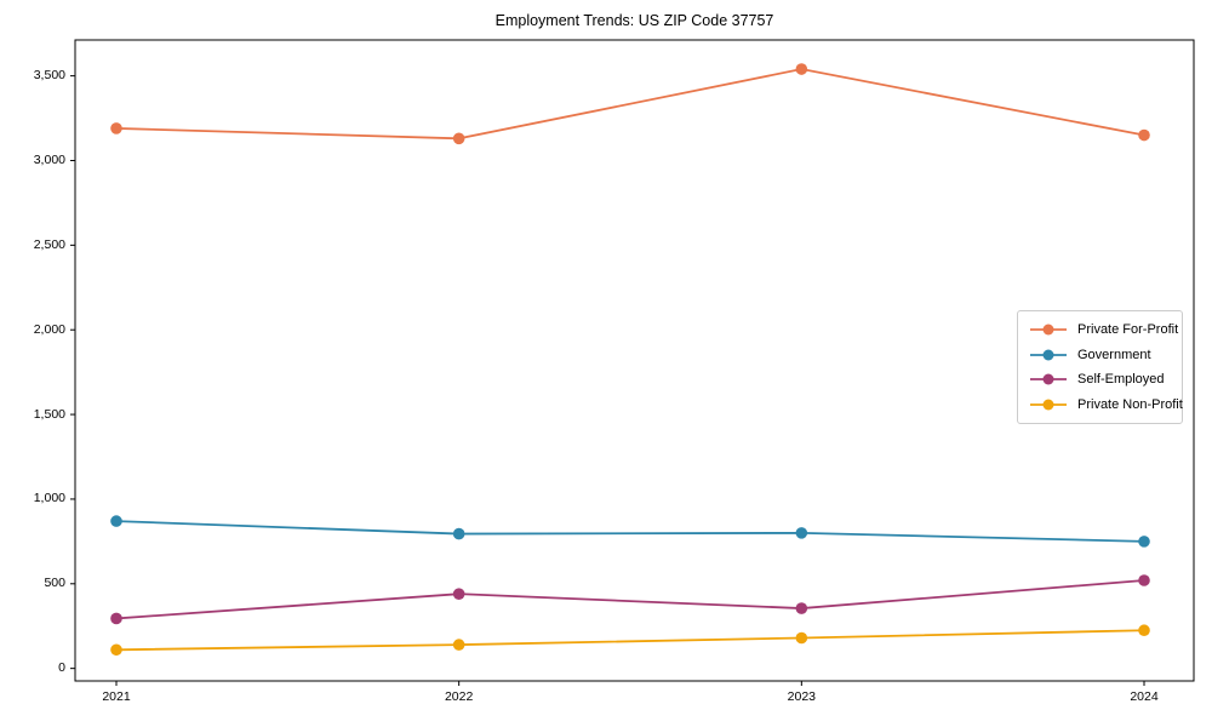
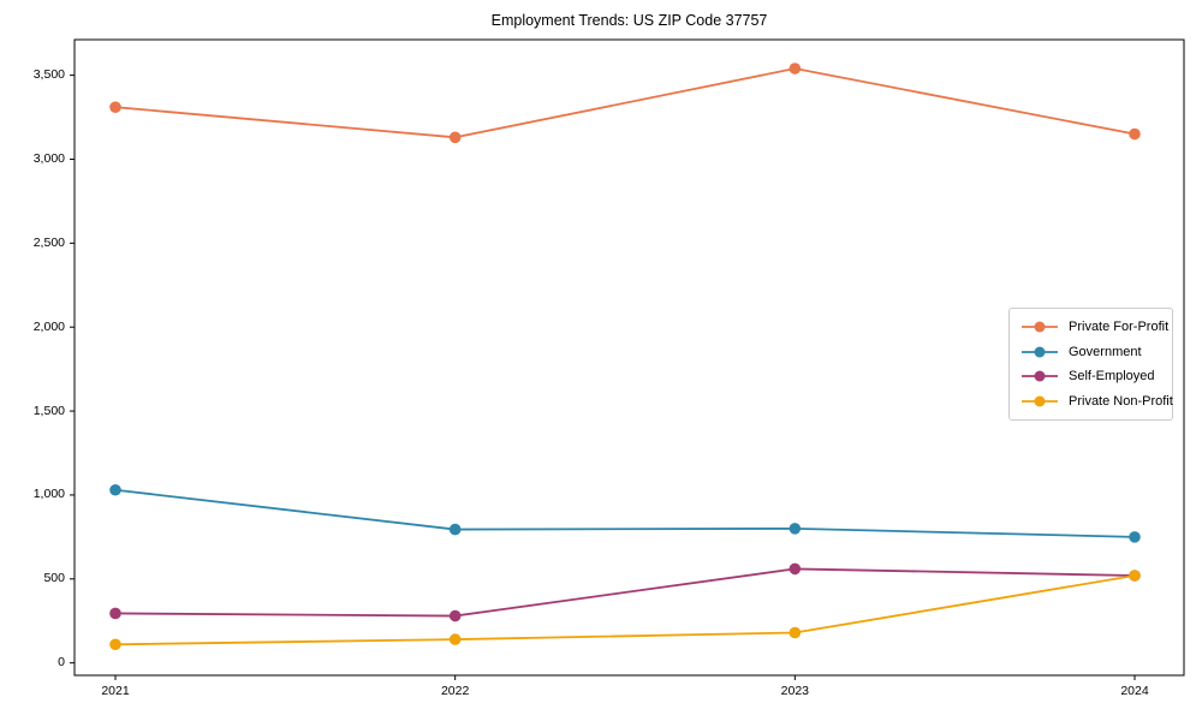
Private For-Profit/2021: 3190 -> 3310
Government/2021: 870 -> 1030
Self-Employed/2022: 440 -> 280
Self-Employed/2023: 360 -> 560
Private Non-Profit/2024: 220 -> 520
